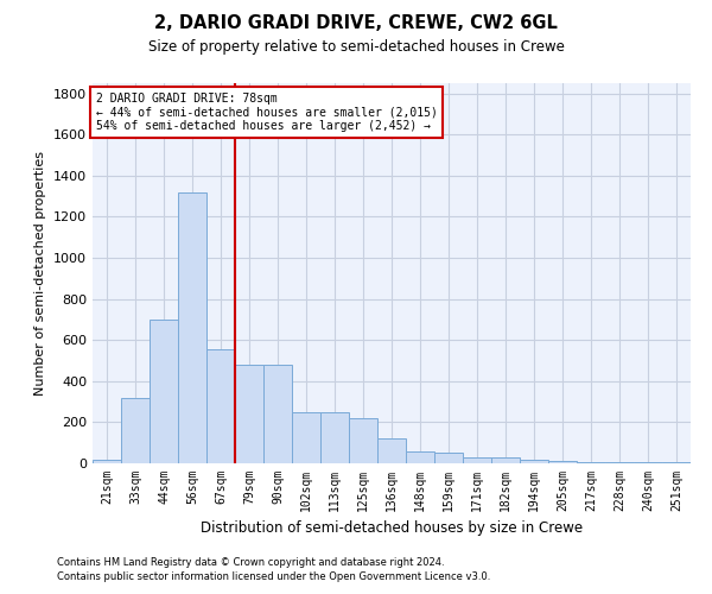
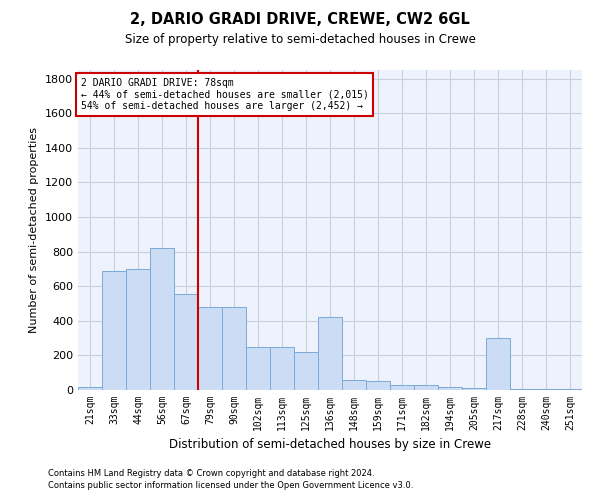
33sqm: 320 -> 690
56sqm: 1320 -> 820
136sqm: 120 -> 420
217sqm: 10 -> 300
